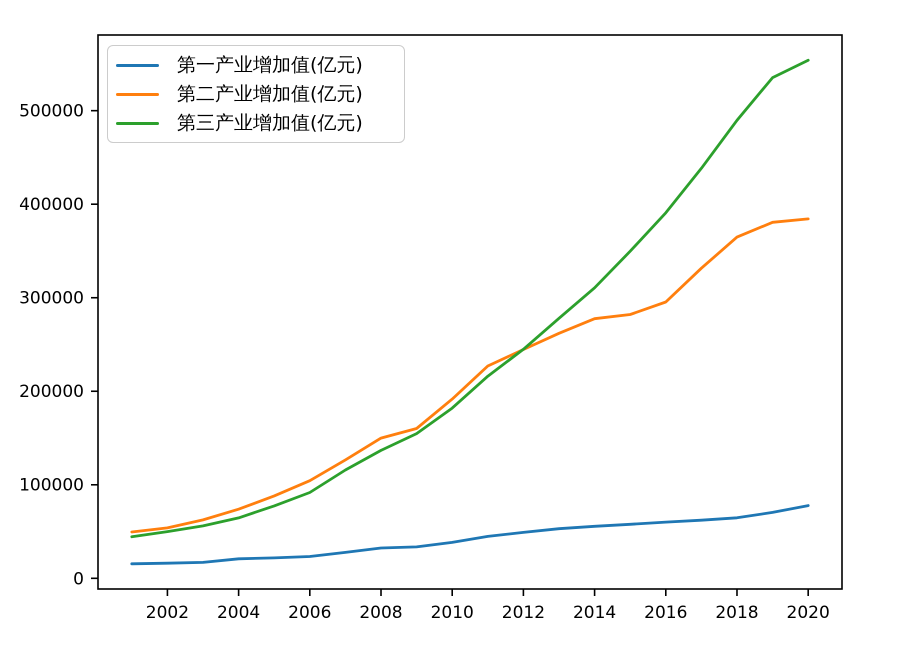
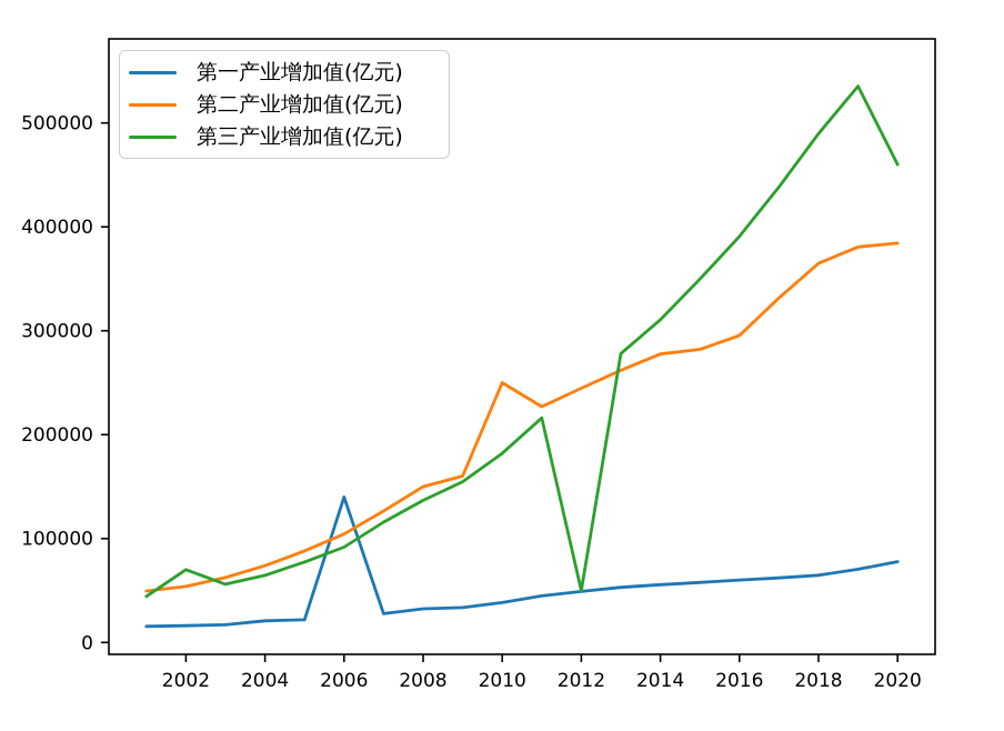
第三产业增加值(亿元)/2002: 50000 -> 70000
第一产业增加值(亿元)/2006: 20000 -> 140000
第二产业增加值(亿元)/2010: 190000 -> 250000
第三产业增加值(亿元)/2012: 240000 -> 50000
第三产业增加值(亿元)/2020: 550000 -> 460000
